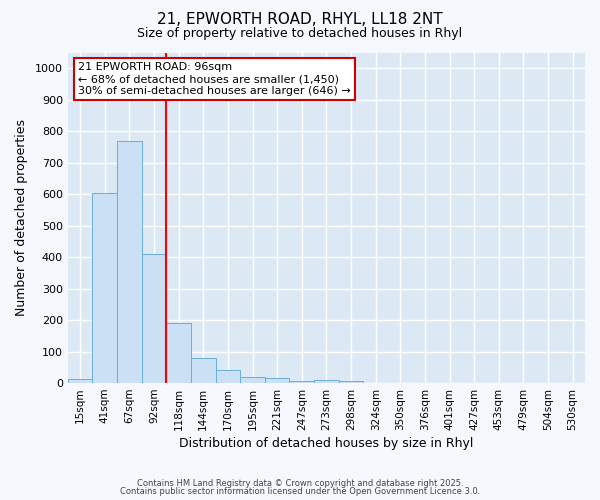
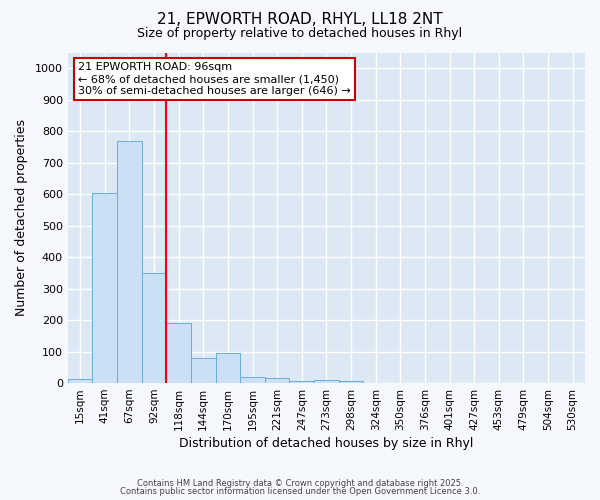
92sqm: 410 -> 350
170sqm: 40 -> 95
